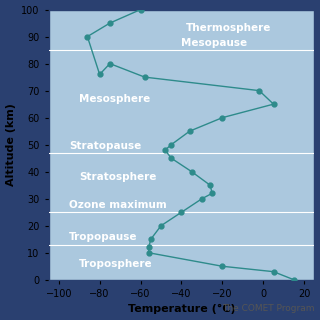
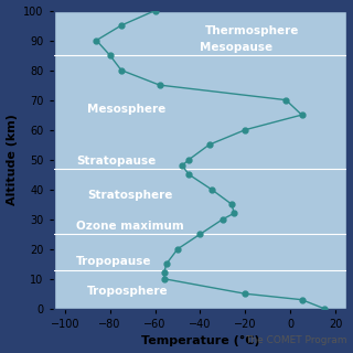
−80: 76 -> 85
